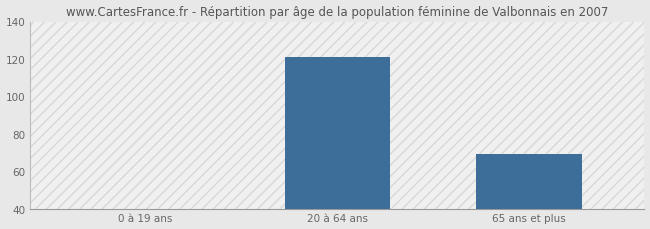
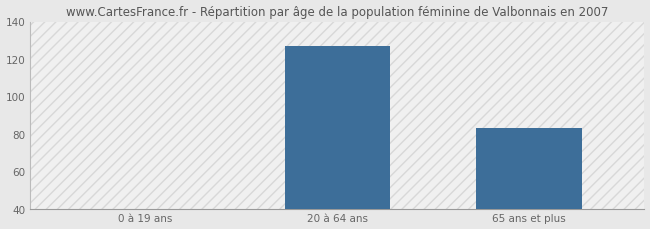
20 à 64 ans: 121 -> 127
65 ans et plus: 69 -> 83
